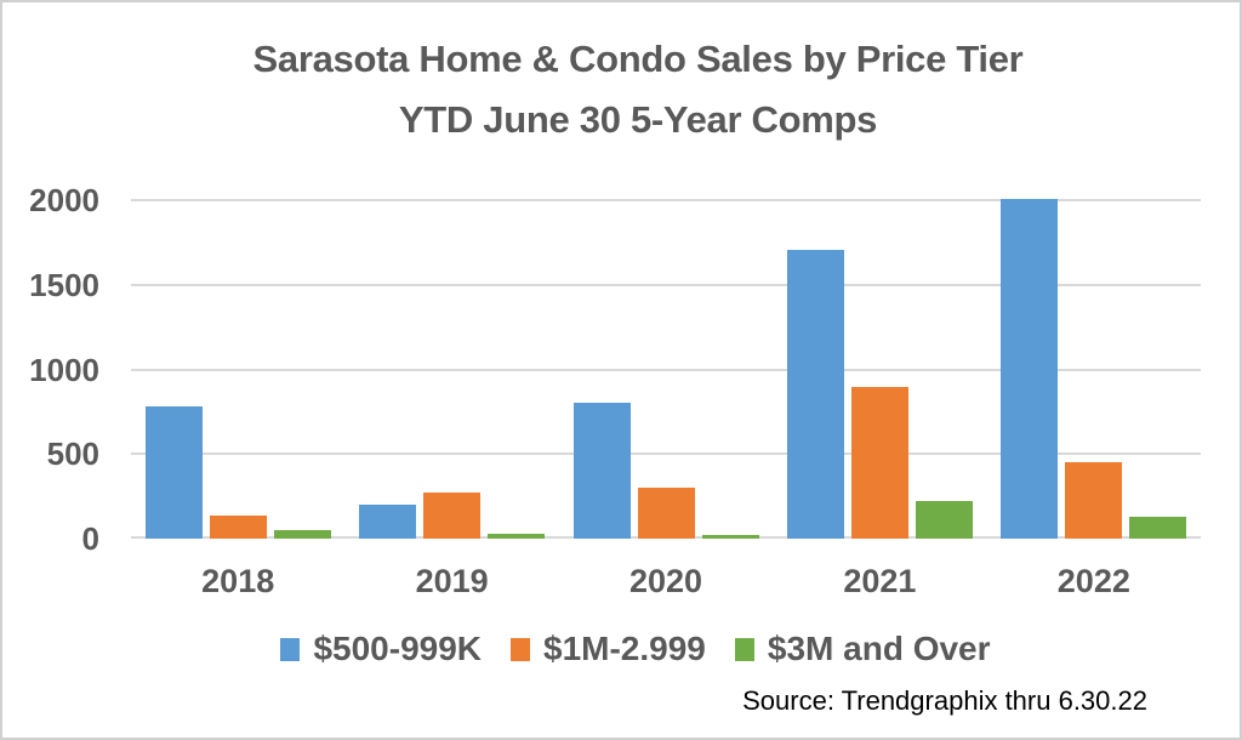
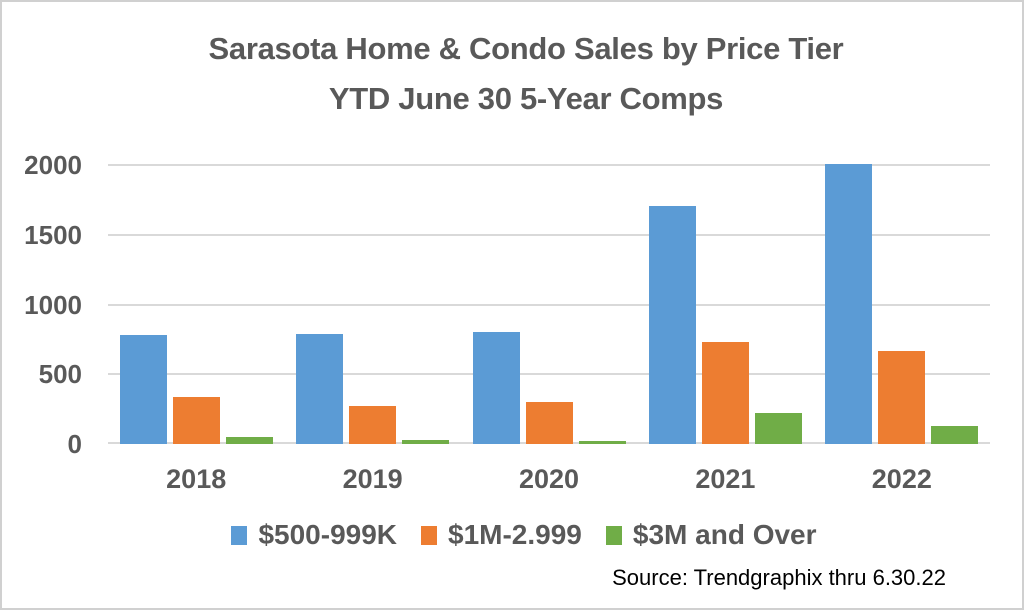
$1M-2.999/2018: 140 -> 340
$500-999K/2019: 200 -> 790
$1M-2.999/2021: 900 -> 730
$1M-2.999/2022: 450 -> 660
